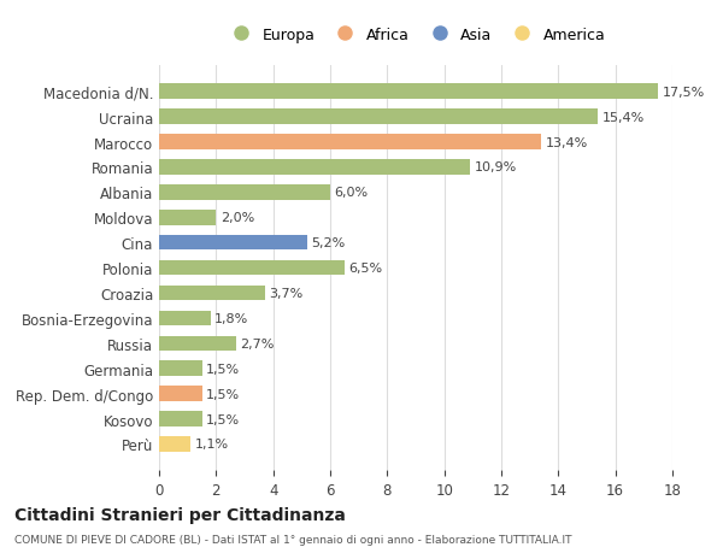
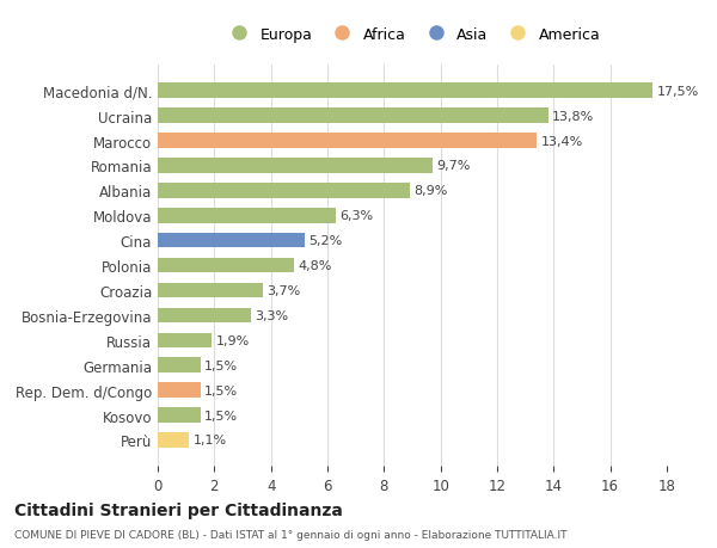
Ucraina: 15,4% -> 13,8%
Romania: 10,9% -> 9,7%
Albania: 6,0% -> 8,9%
Moldova: 2,0% -> 6,3%
Polonia: 6,5% -> 4,8%
Bosnia-Erzegovina: 1,8% -> 3,3%
Russia: 2,7% -> 1,9%
